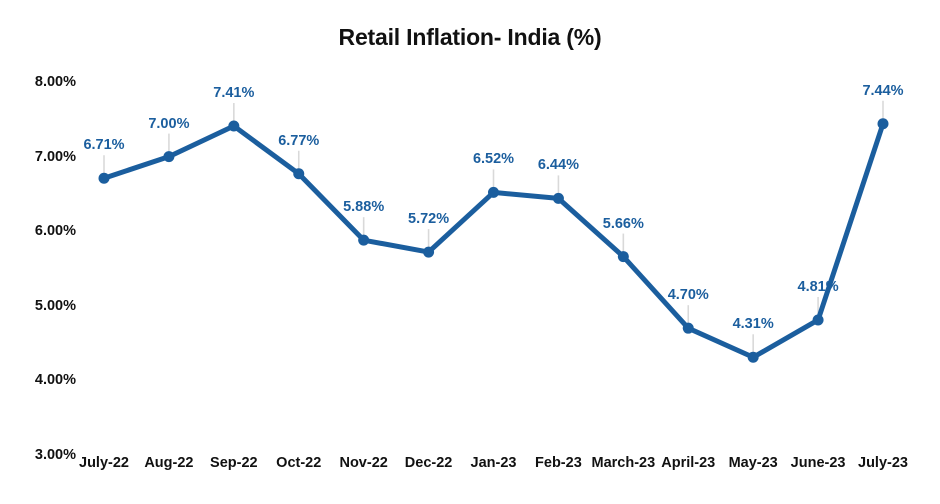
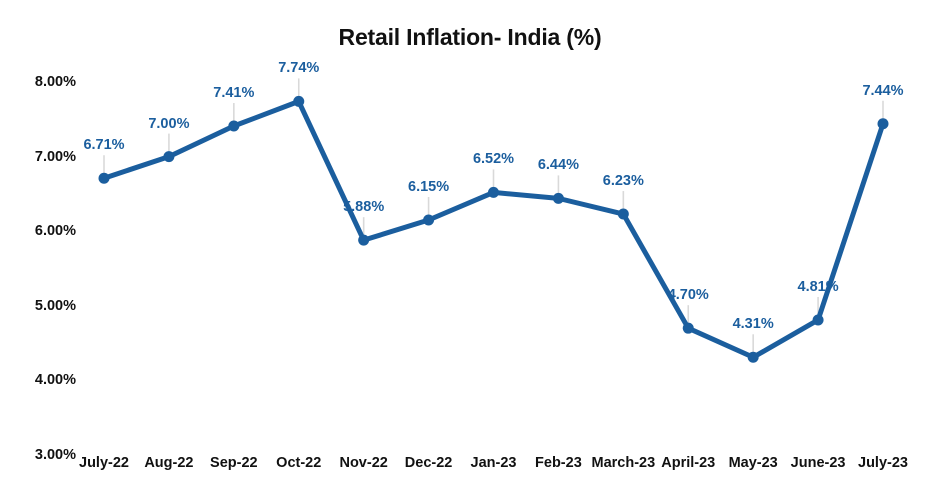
Oct-22: 6.77% -> 7.74%
Dec-22: 5.72% -> 6.15%
March-23: 5.66% -> 6.23%
